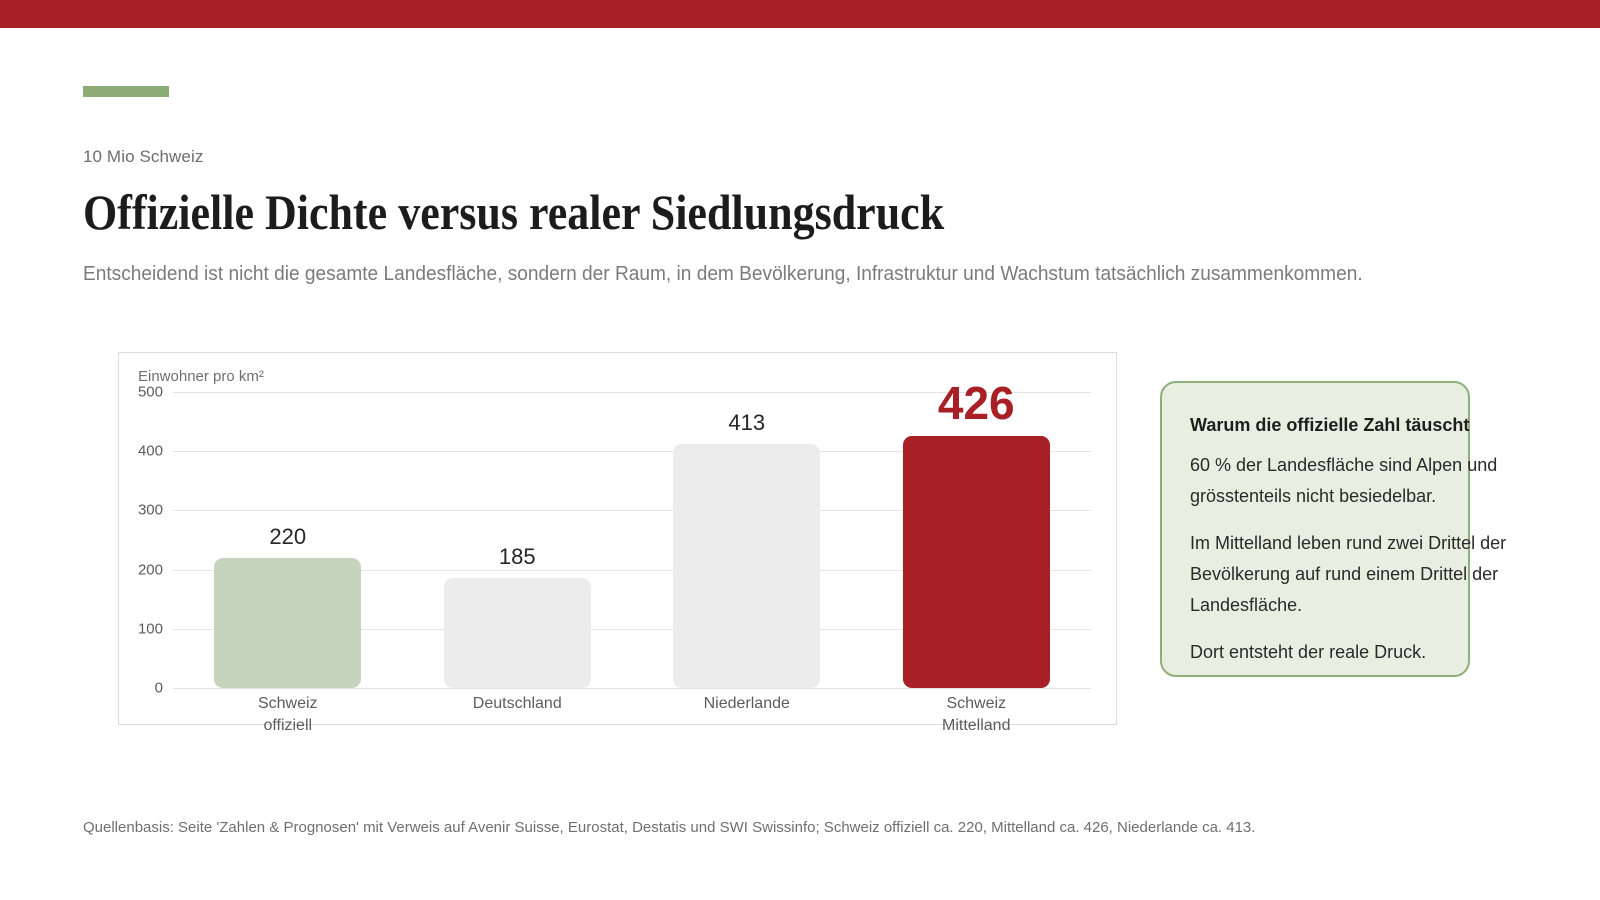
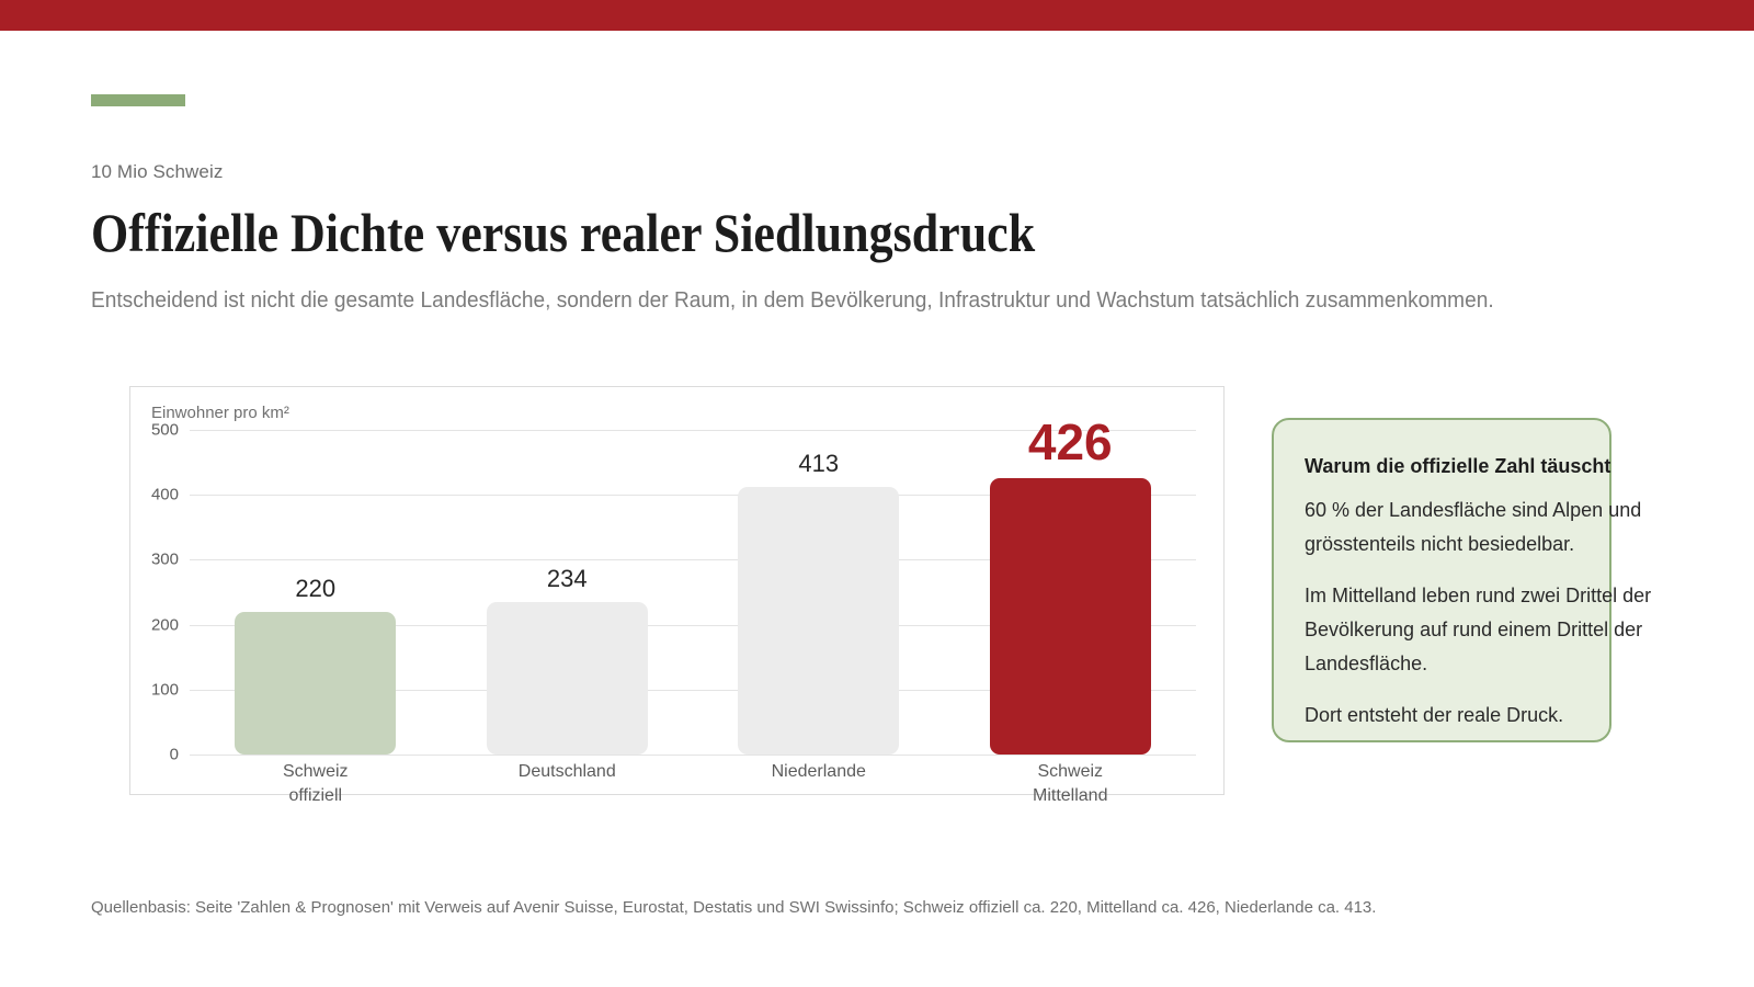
Deutschland: 185 -> 234
